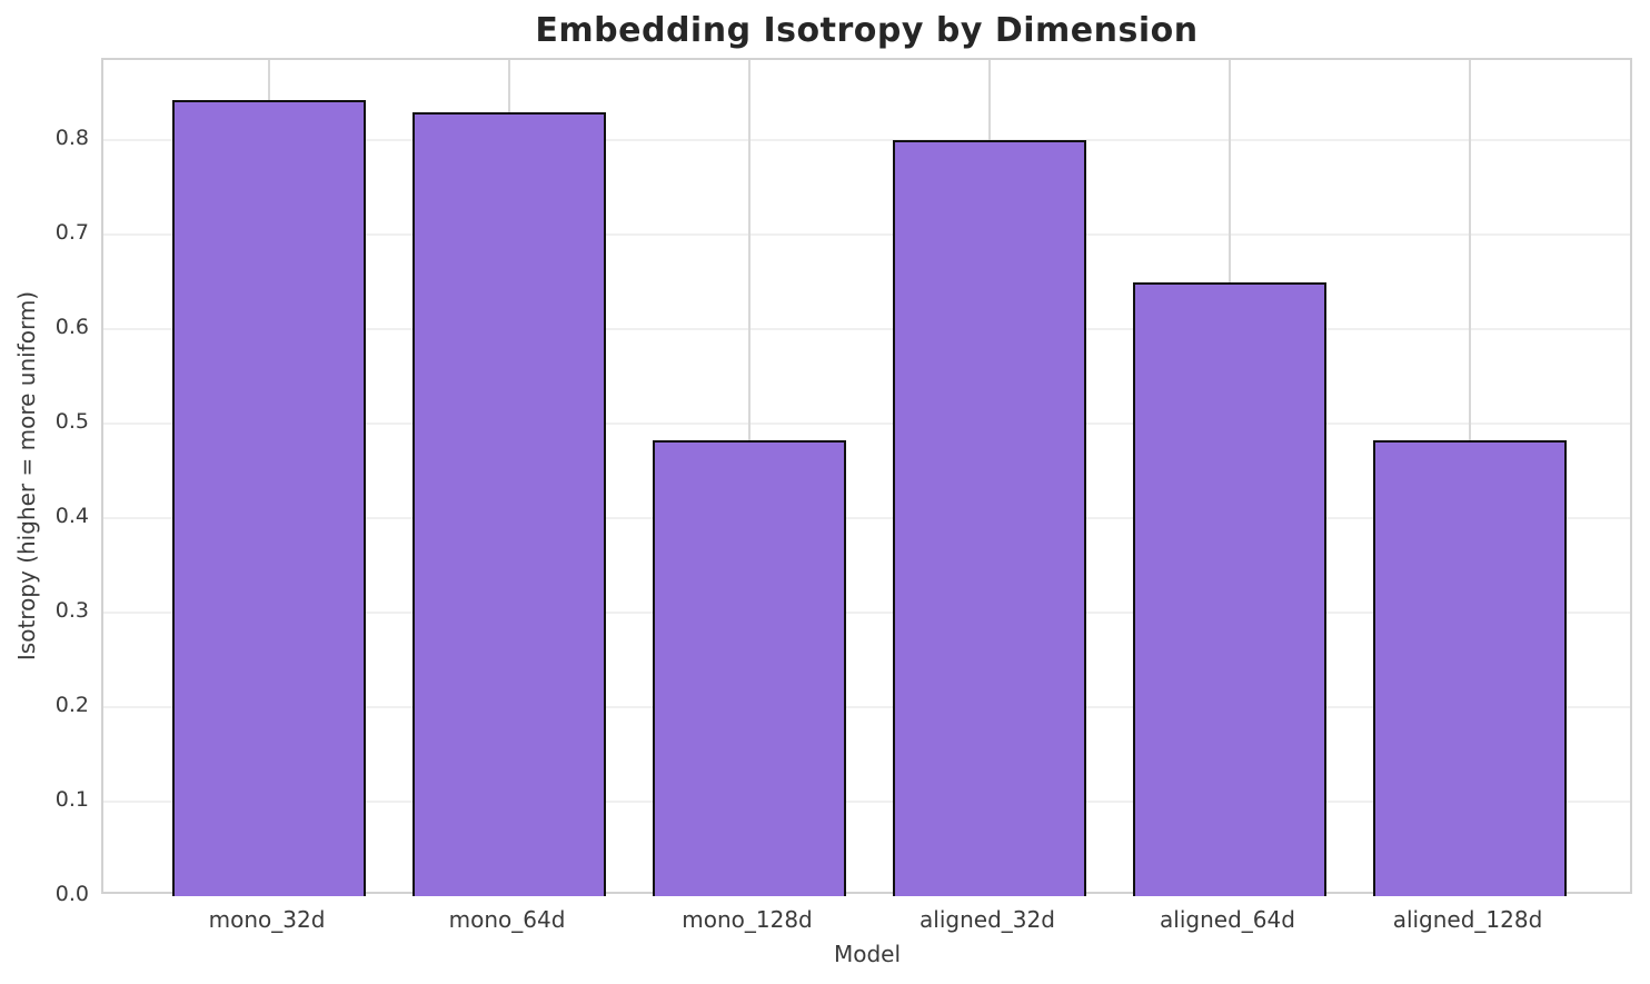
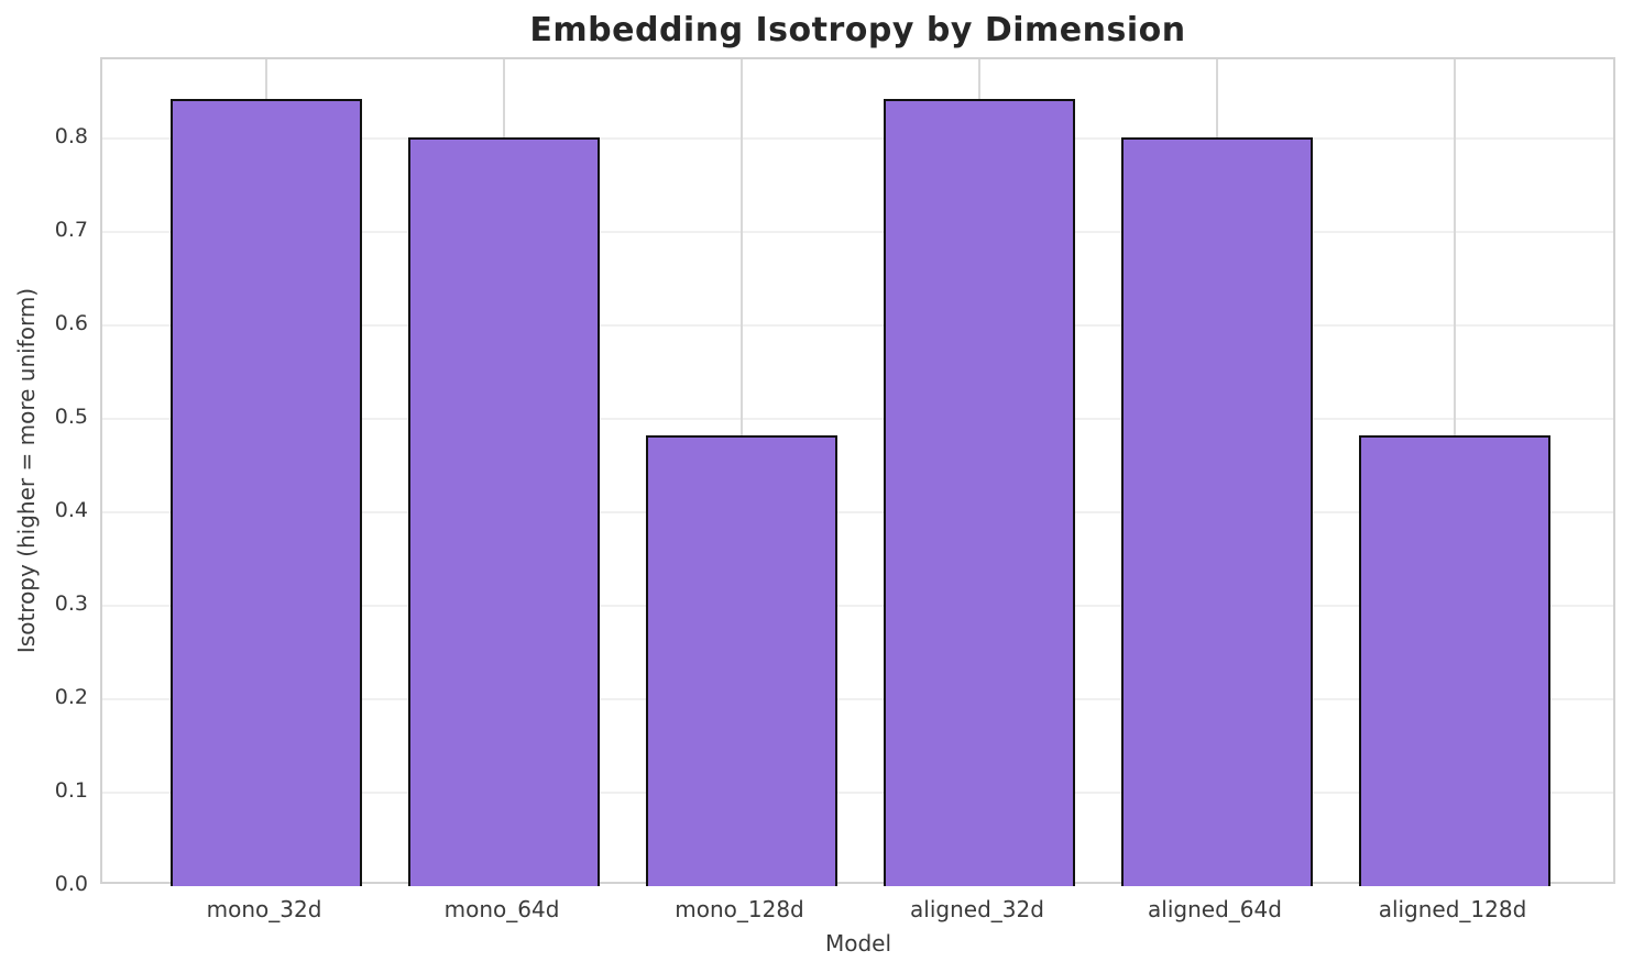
mono_64d: 0.83 -> 0.80
aligned_32d: 0.80 -> 0.84
aligned_64d: 0.65 -> 0.80
